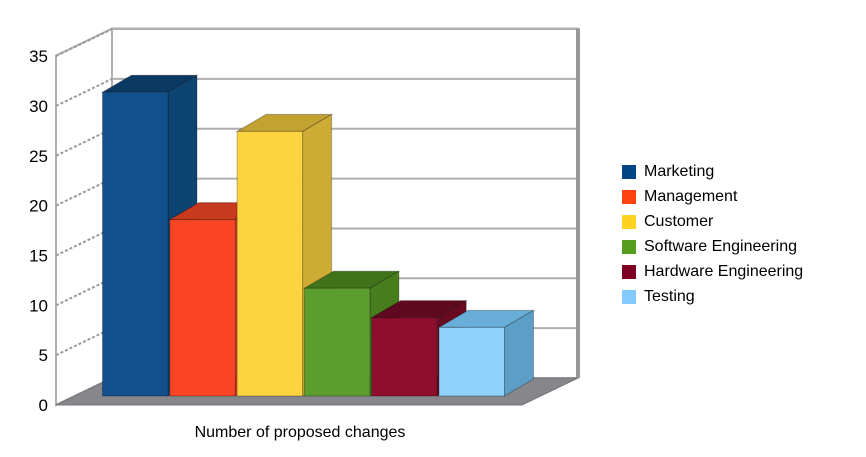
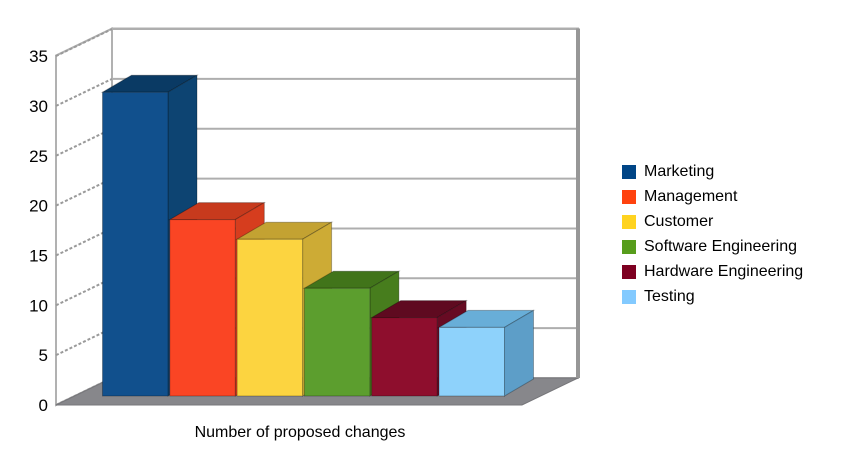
Customer: 27 -> 16
